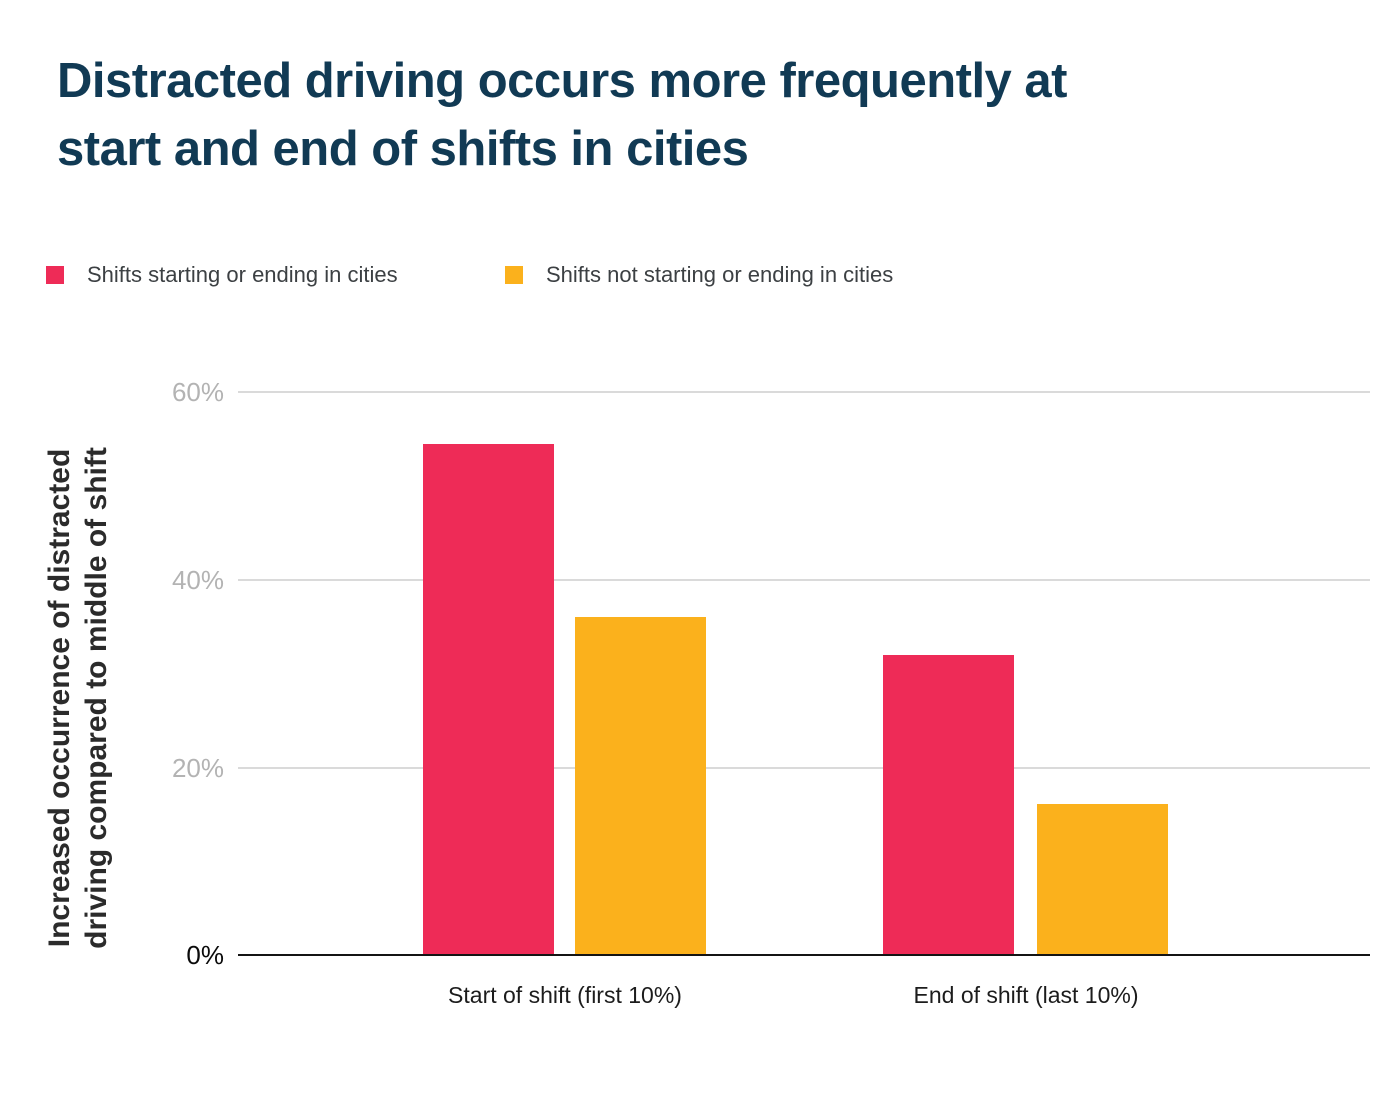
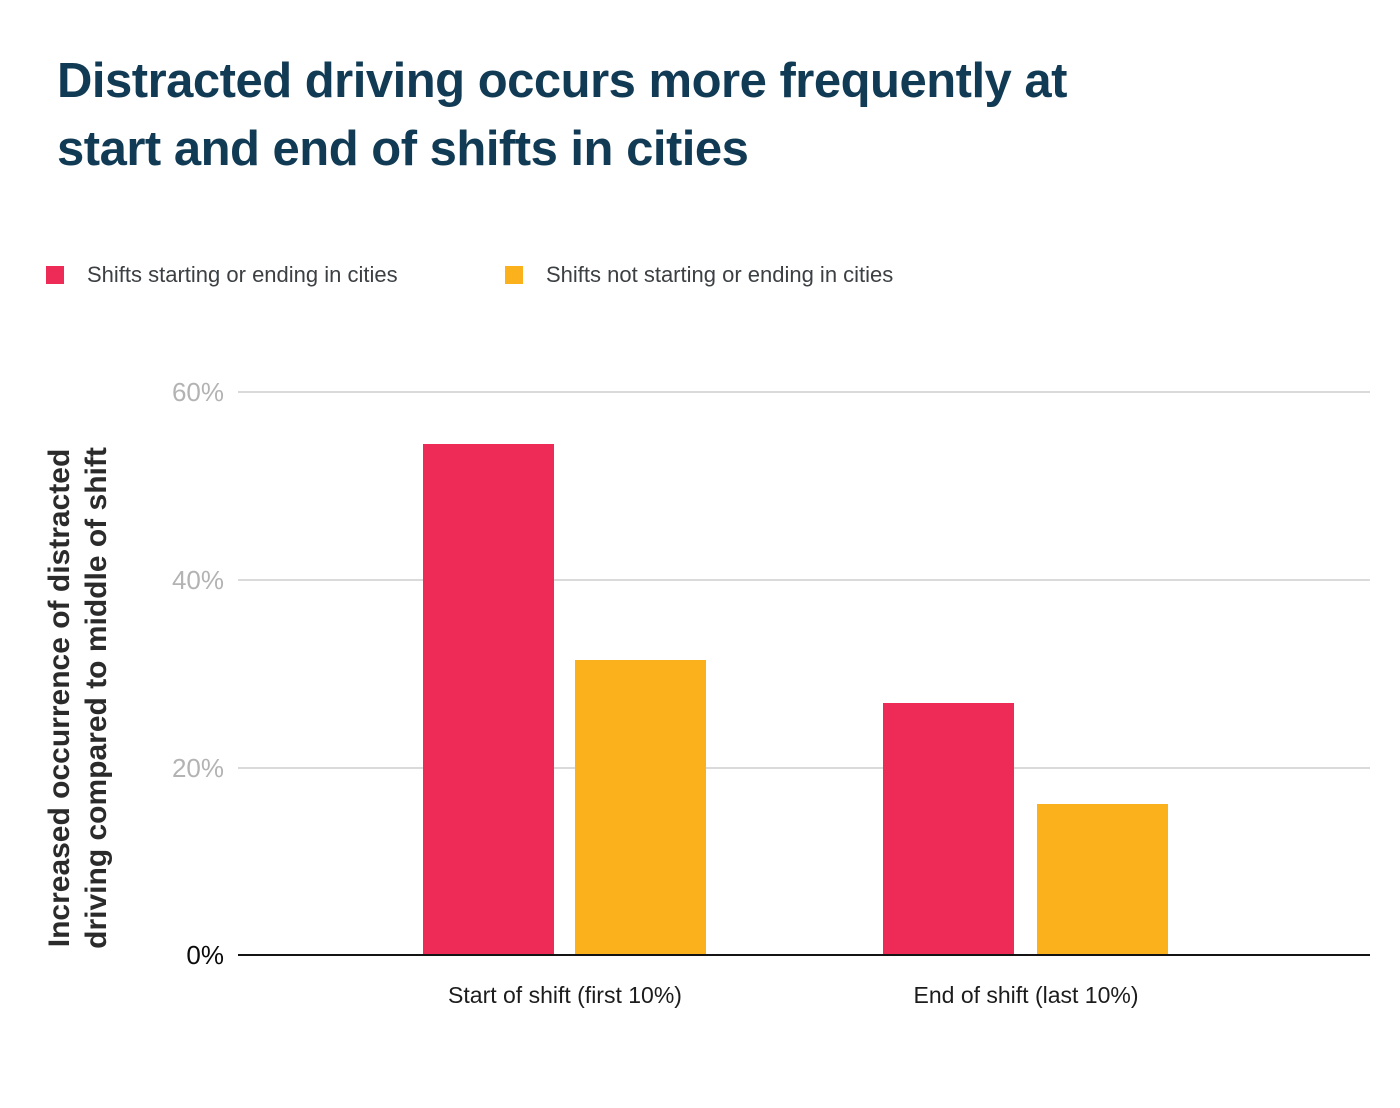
Shifts not starting or ending in cities/Start of shift (first 10%): 36% -> 31%
Shifts starting or ending in cities/End of shift (last 10%): 32% -> 27%
